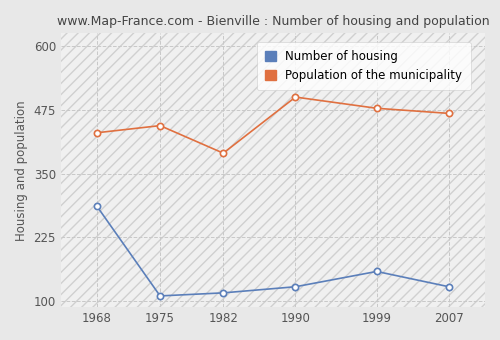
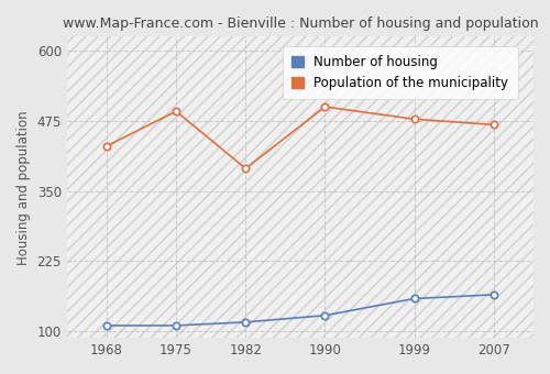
Number of housing/1968: 286 -> 110
Population of the municipality/1975: 444 -> 492
Number of housing/2007: 128 -> 165
